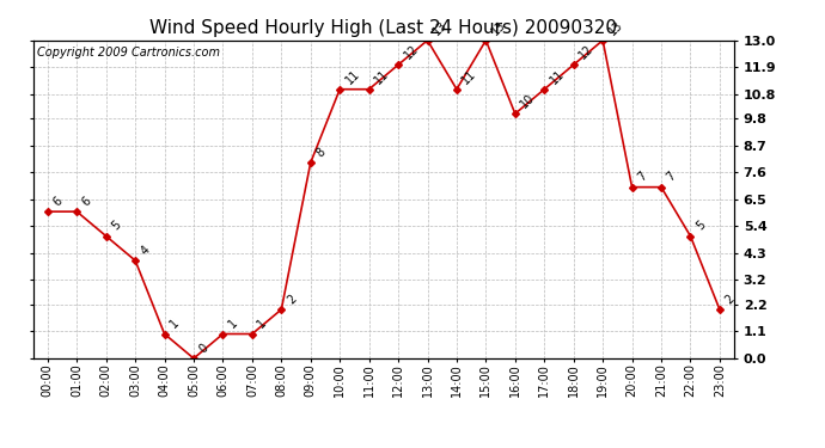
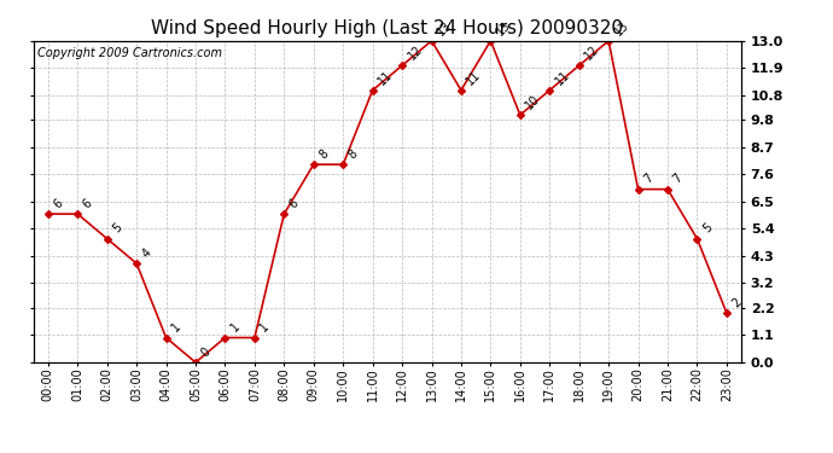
08:00: 2 -> 6
10:00: 11 -> 8
